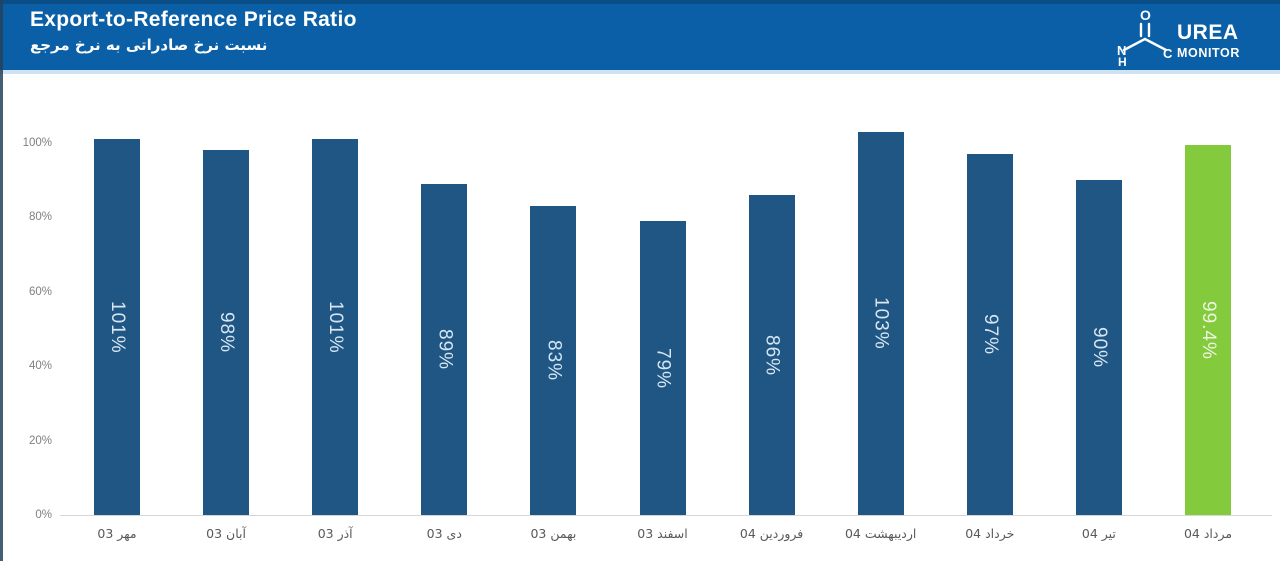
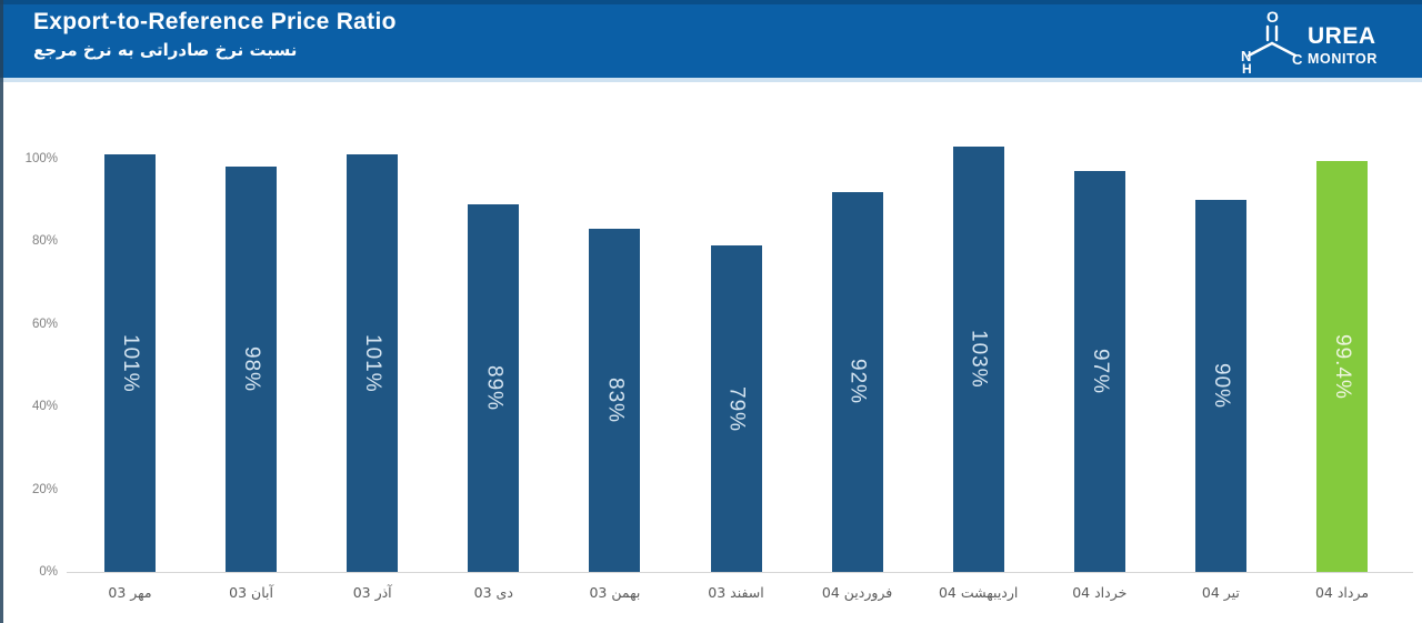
فروردین 04: 86% -> 92%
